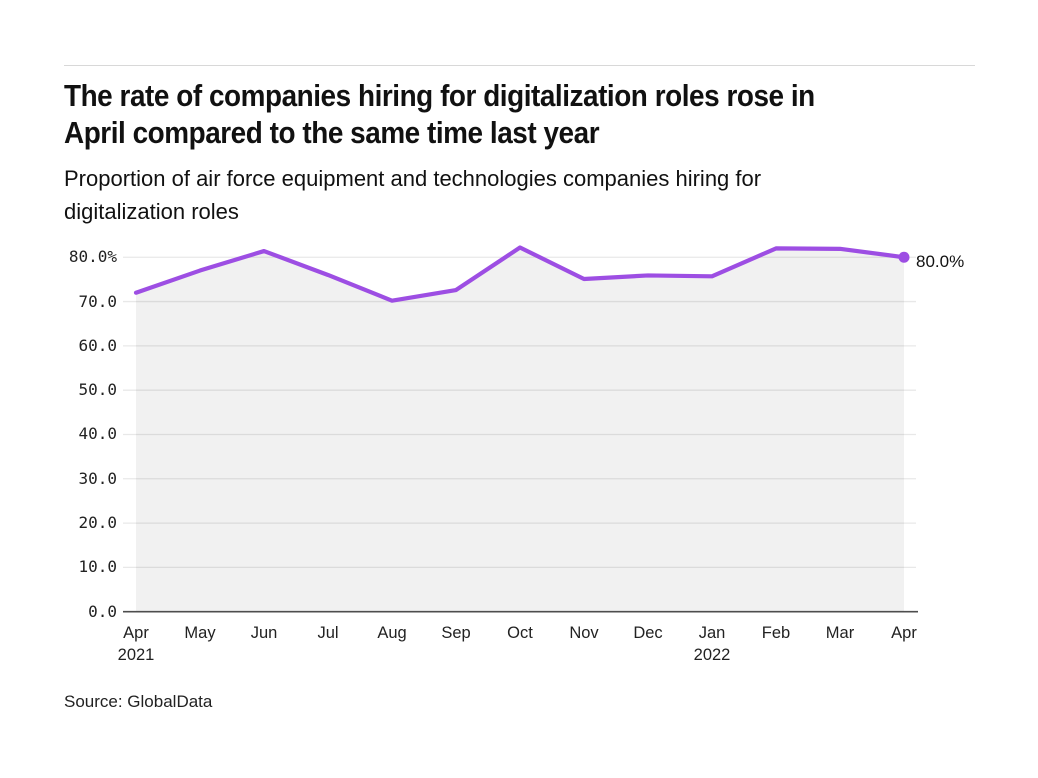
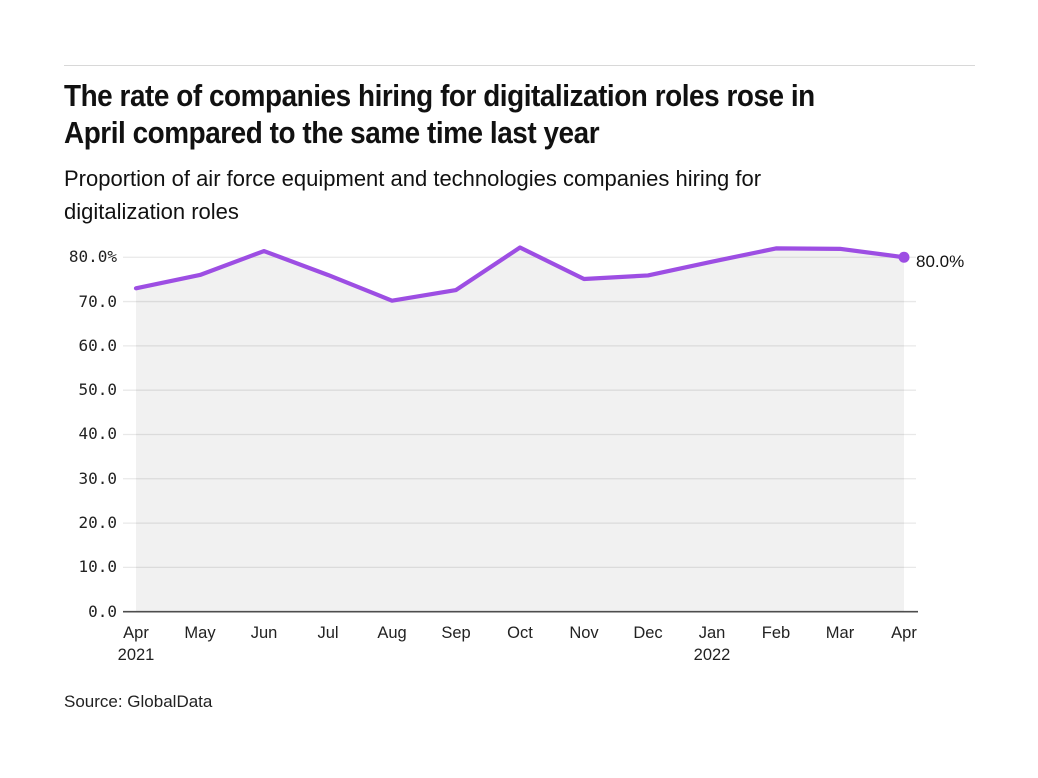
Apr 2021: 72% -> 73%
May: 77% -> 76%
Jan 2022: 76% -> 79%
